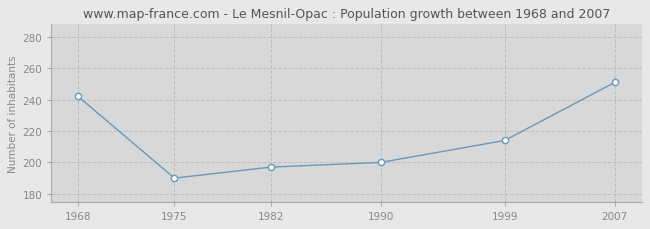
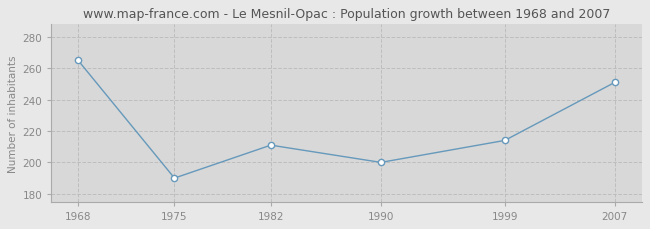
1968: 242 -> 265
1982: 197 -> 211
